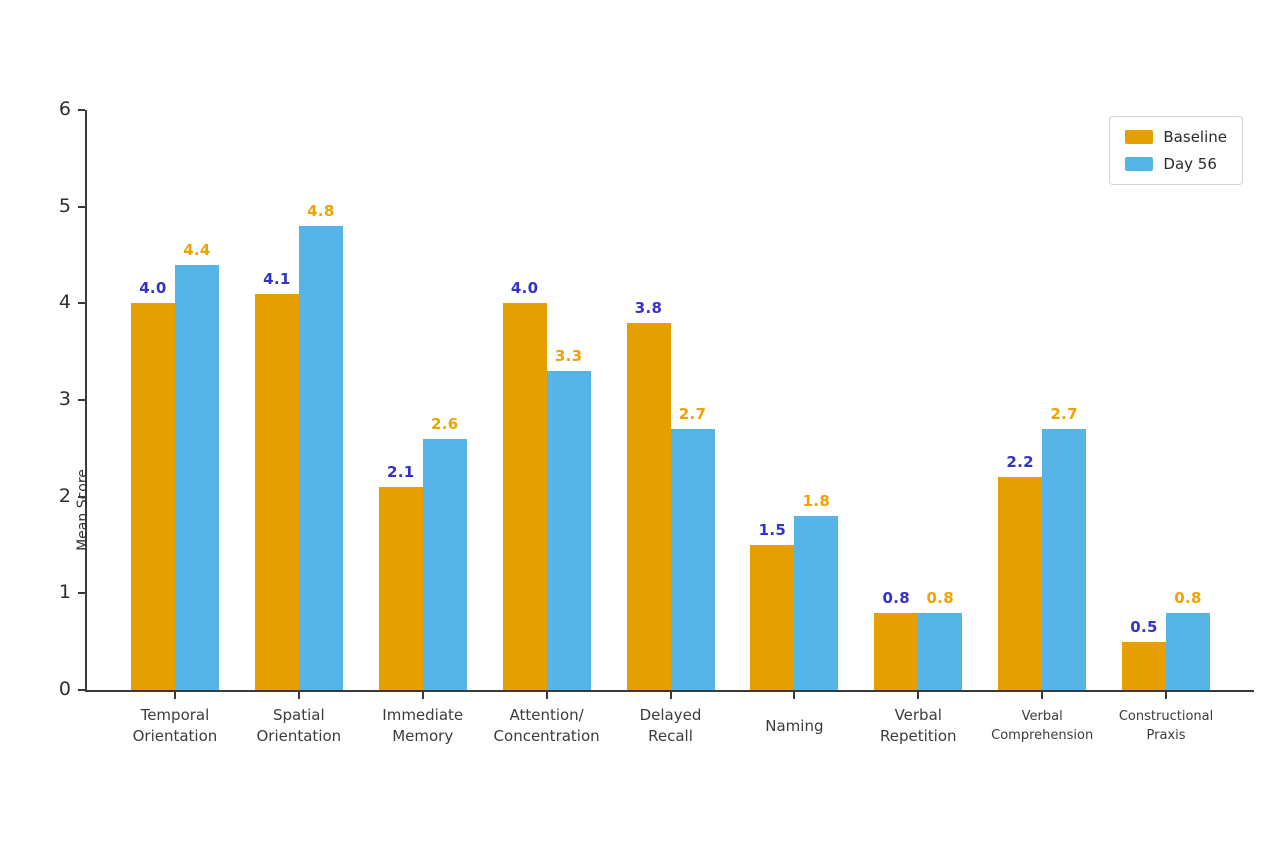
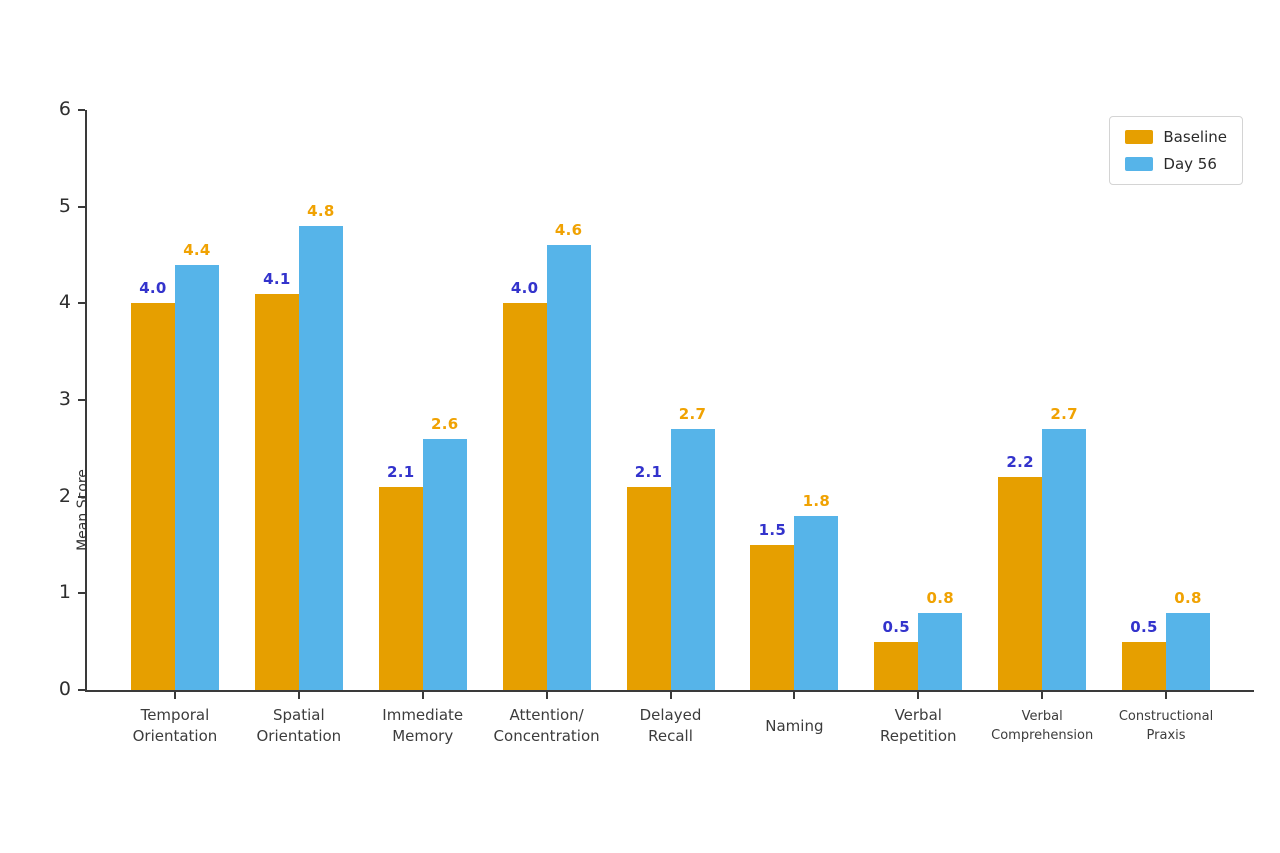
Day 56/Attention/ Concentration: 3.3 -> 4.6
Baseline/Delayed Recall: 3.8 -> 2.1
Baseline/Verbal Repetition: 0.8 -> 0.5
